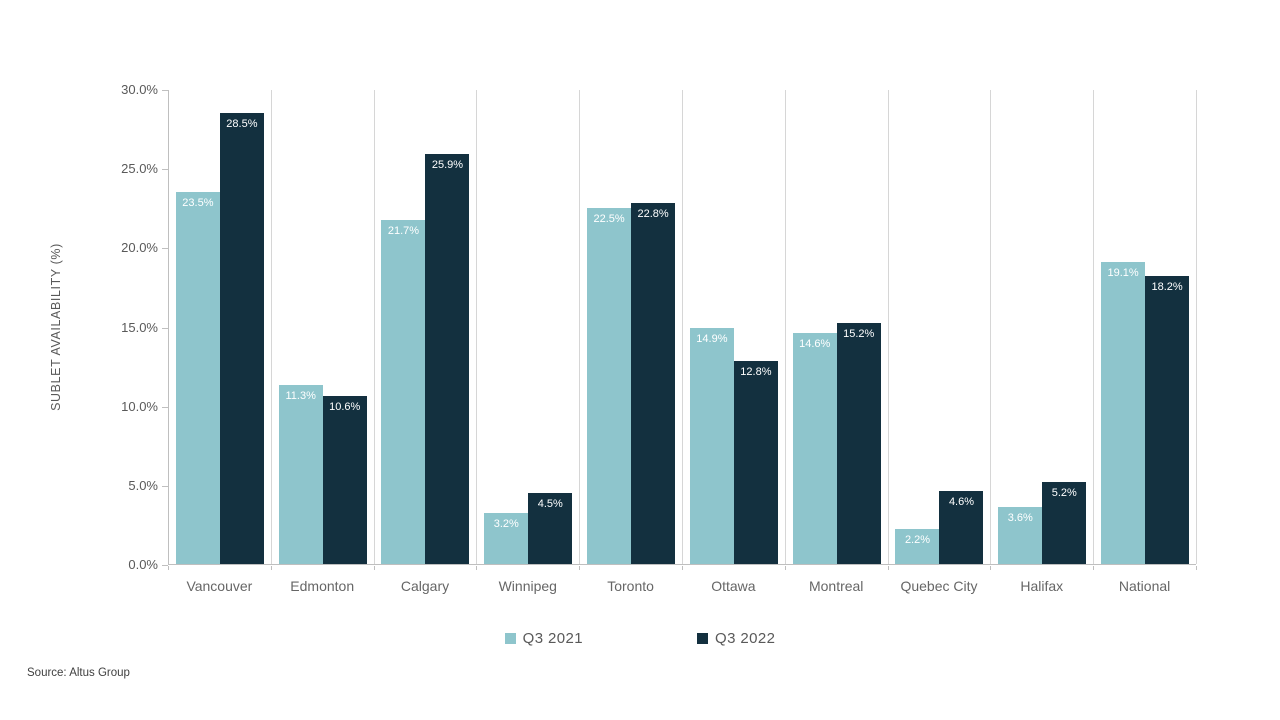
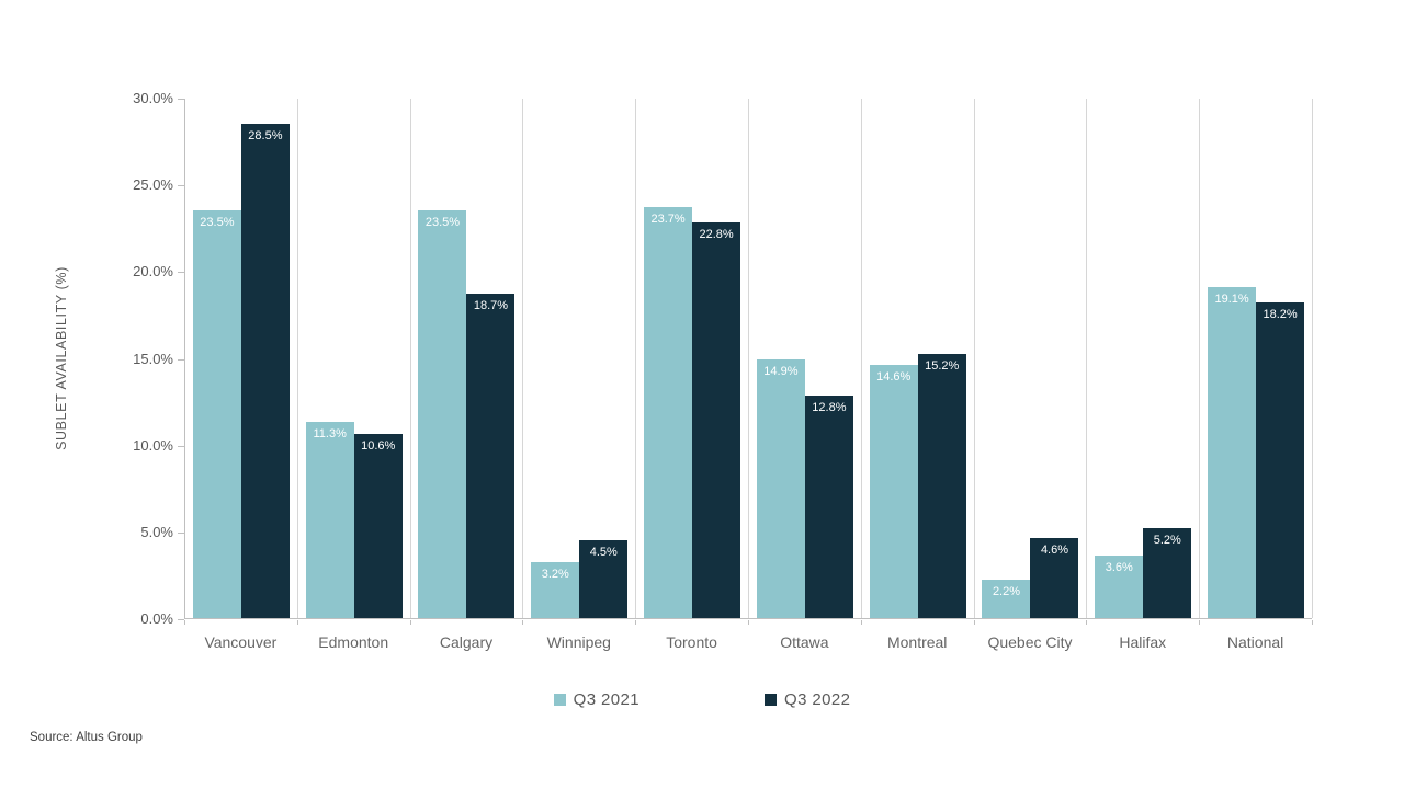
Q3 2021/Calgary: 21.7% -> 23.5%
Q3 2022/Calgary: 25.9% -> 18.7%
Q3 2021/Toronto: 22.5% -> 23.7%
